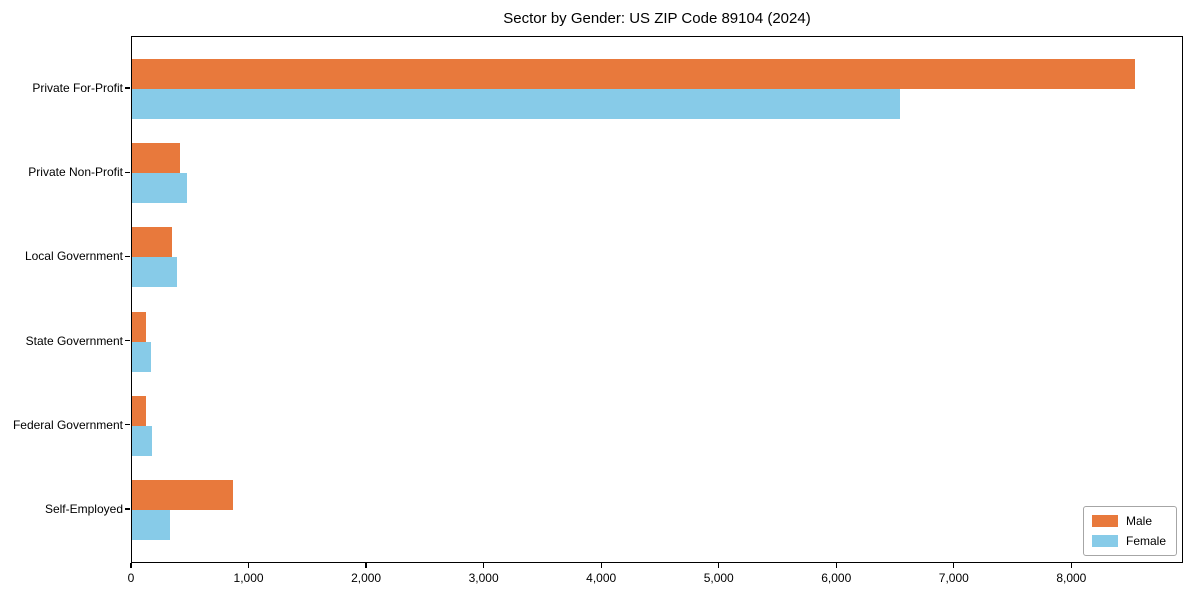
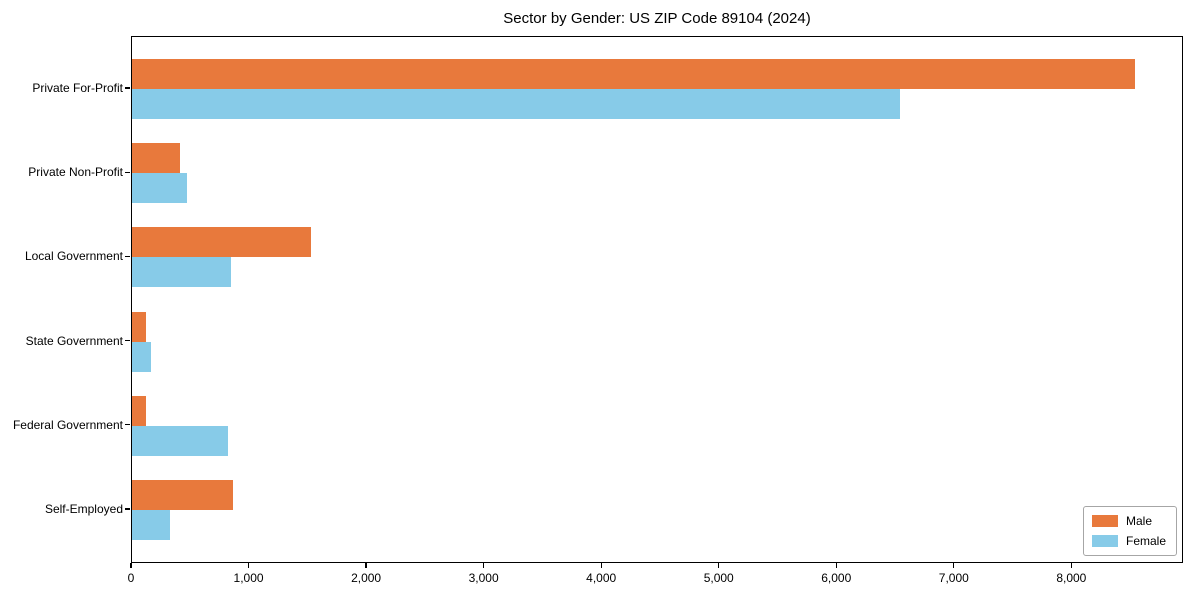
Male/Local Government: 340 -> 1520
Female/Local Government: 380 -> 840
Female/Federal Government: 170 -> 820
